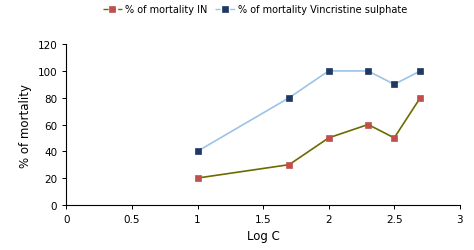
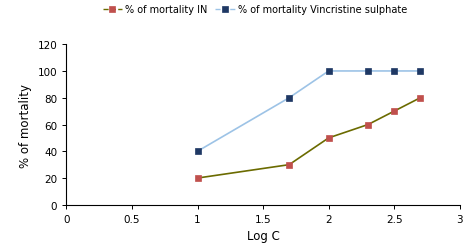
% of mortality IN/2.5: 50 -> 70
% of mortality Vincristine sulphate/2.5: 90 -> 100
